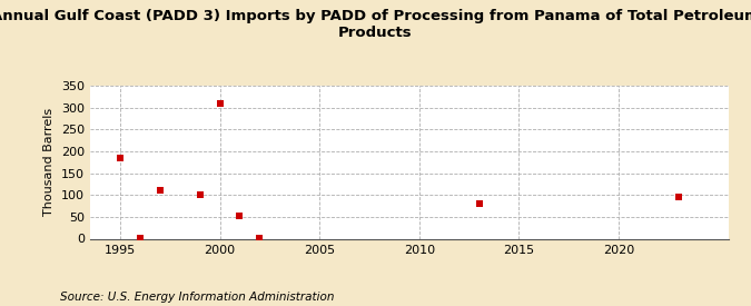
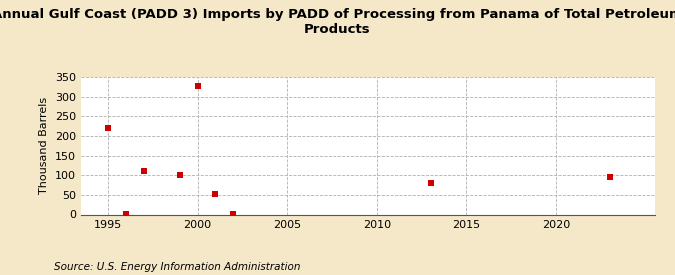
1995: 185 -> 220
2000: 310 -> 326
